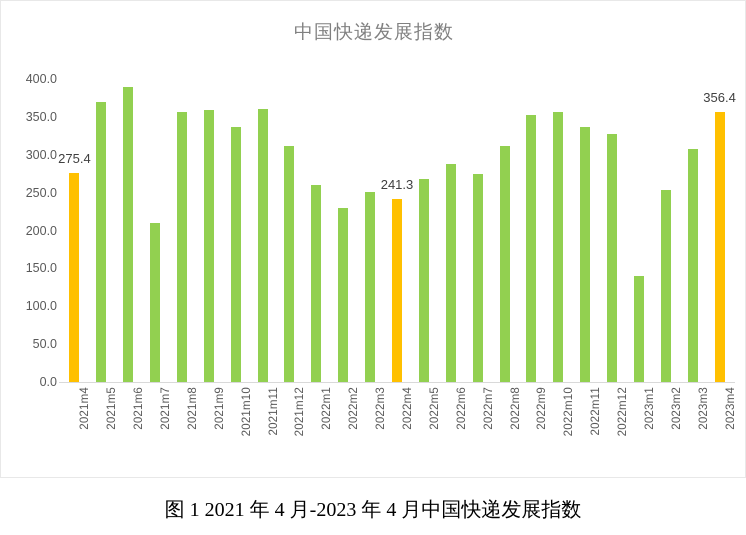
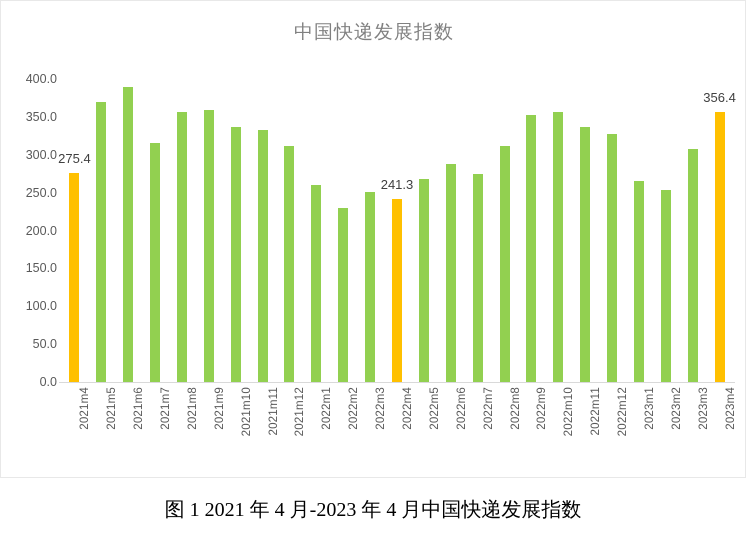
2021m7: 210 -> 320
2021m11: 360 -> 330
2023m1: 140 -> 260
